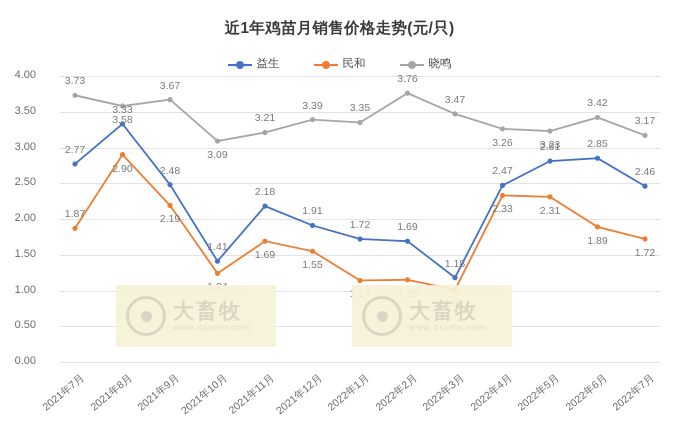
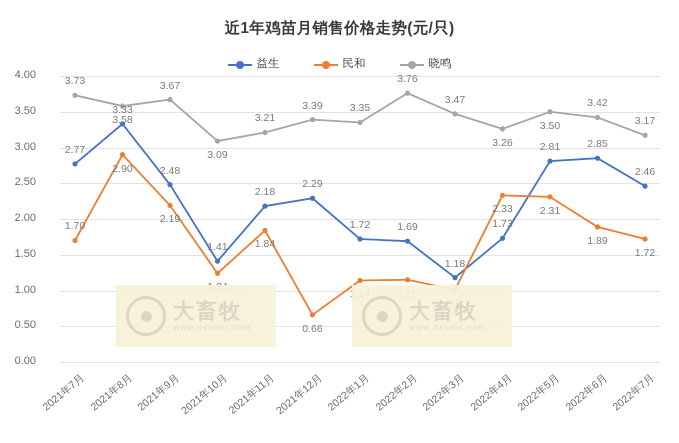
民和/2021年7月: 1.87 -> 1.70
民和/2021年11月: 1.69 -> 1.84
益生/2021年12月: 1.91 -> 2.29
民和/2021年12月: 1.55 -> 0.66
益生/2022年4月: 2.47 -> 1.73
晓鸣/2022年5月: 3.23 -> 3.50
